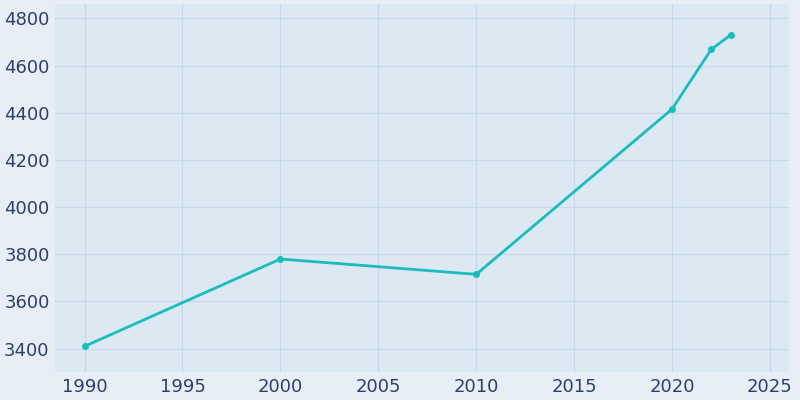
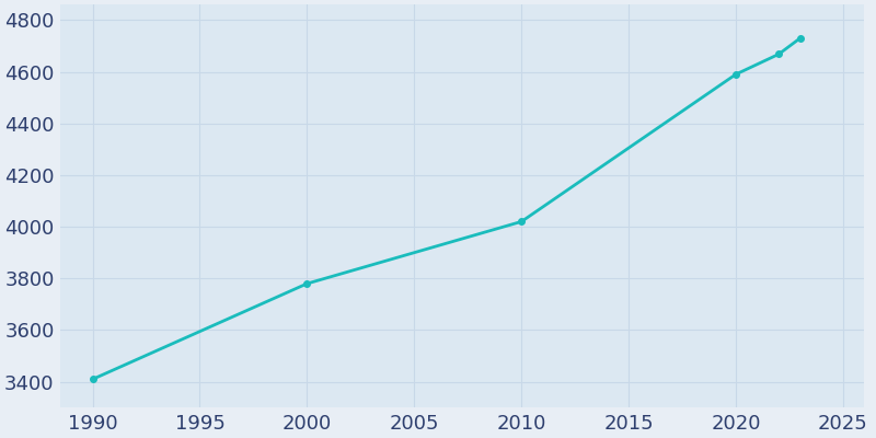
2010: 3715 -> 4020
2020: 4415 -> 4590
